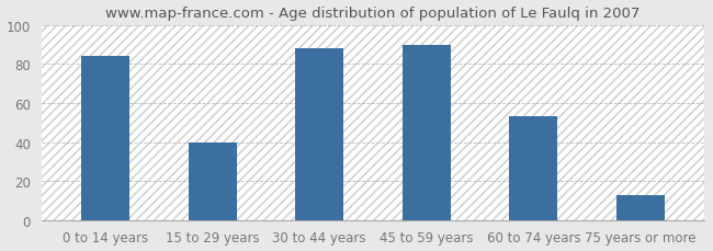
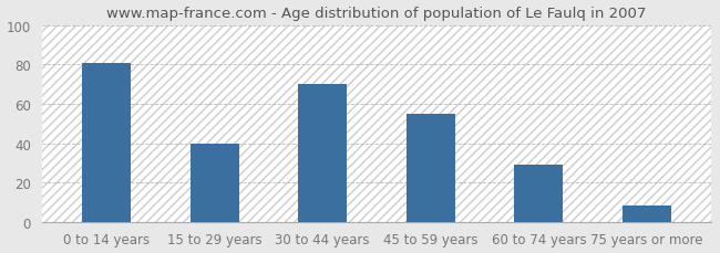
0 to 14 years: 84 -> 81
30 to 44 years: 88 -> 70
45 to 59 years: 90 -> 55
60 to 74 years: 53 -> 29
75 years or more: 13 -> 8
